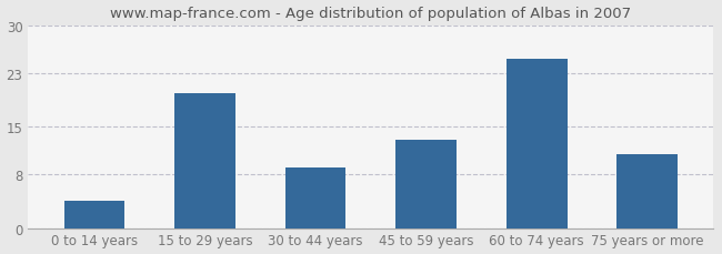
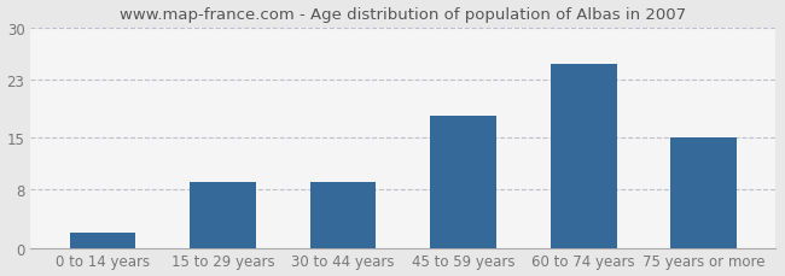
0 to 14 years: 4 -> 2
15 to 29 years: 20 -> 9
45 to 59 years: 13 -> 18
75 years or more: 11 -> 15
